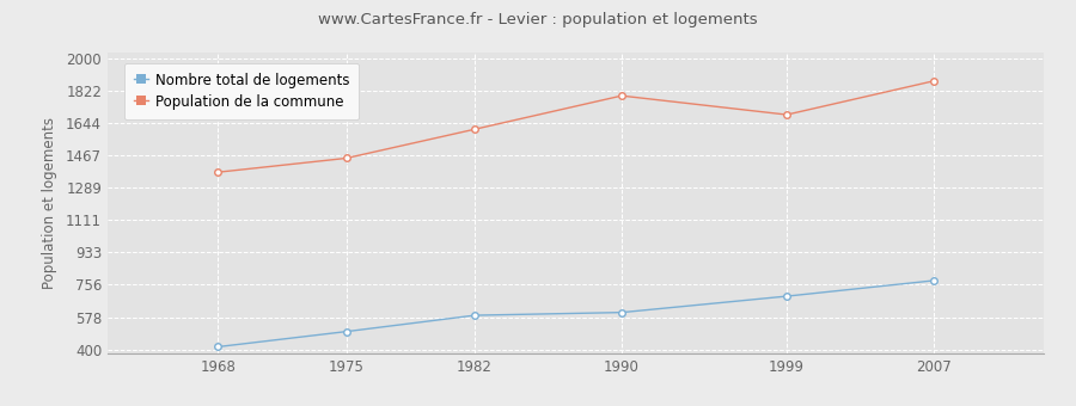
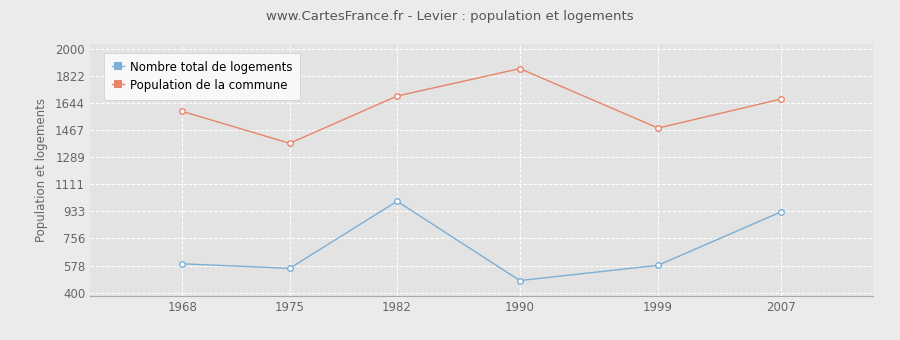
Nombre total de logements/1968: 420 -> 590
Population de la commune/1968: 1370 -> 1590
Nombre total de logements/1975: 500 -> 560
Population de la commune/1975: 1450 -> 1380
Nombre total de logements/1982: 590 -> 1000
Population de la commune/1982: 1610 -> 1690
Nombre total de logements/1990: 600 -> 480
Population de la commune/1990: 1790 -> 1870
Nombre total de logements/1999: 690 -> 580
Population de la commune/1999: 1690 -> 1480
Nombre total de logements/2007: 780 -> 930
Population de la commune/2007: 1880 -> 1670
